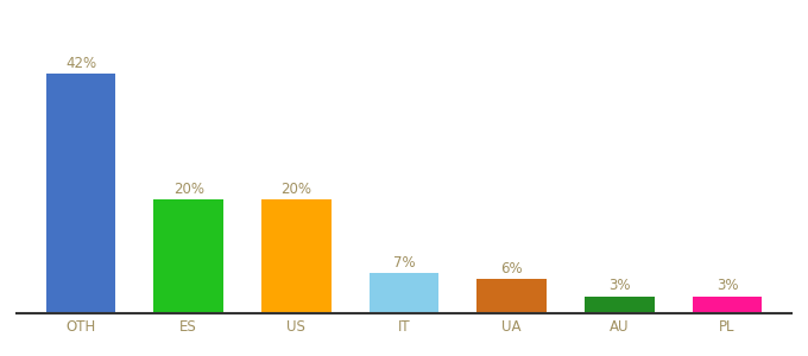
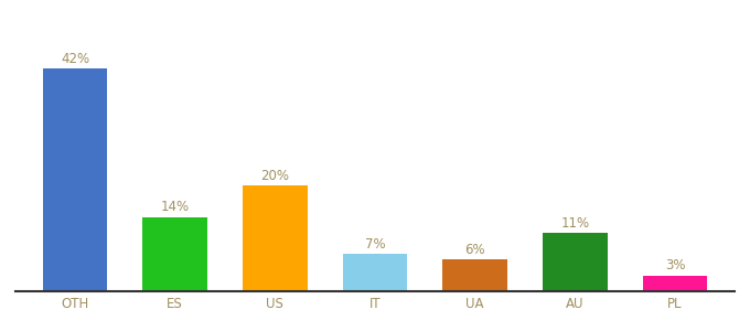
ES: 20% -> 14%
AU: 3% -> 11%
